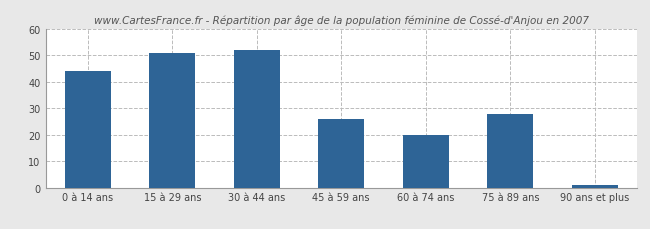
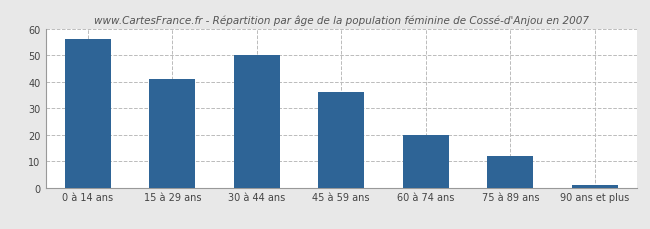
0 à 14 ans: 44 -> 56
15 à 29 ans: 51 -> 41
30 à 44 ans: 52 -> 50
45 à 59 ans: 26 -> 36
75 à 89 ans: 28 -> 12
